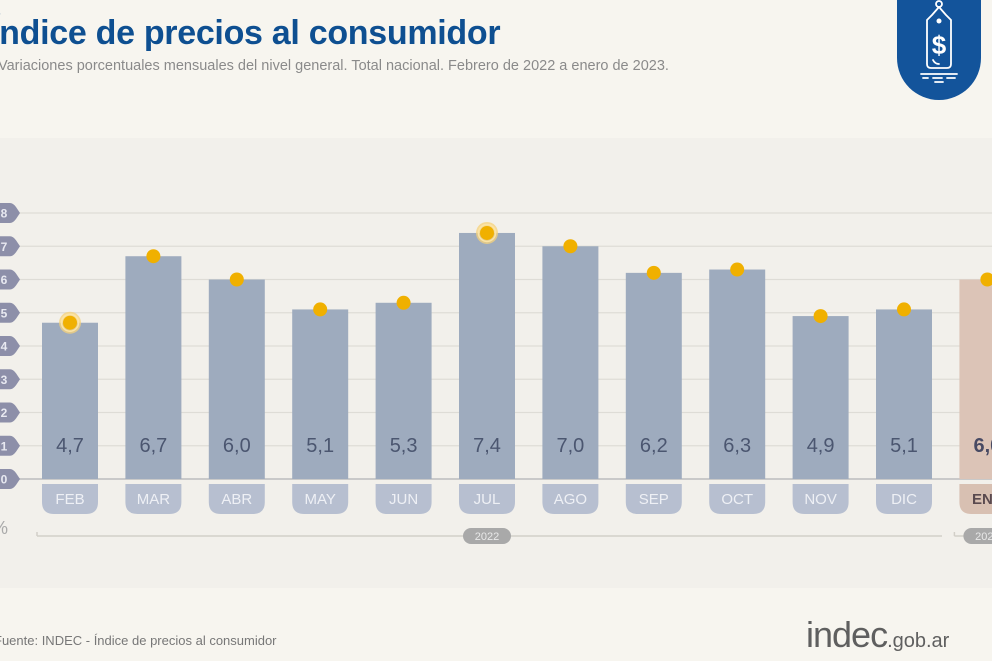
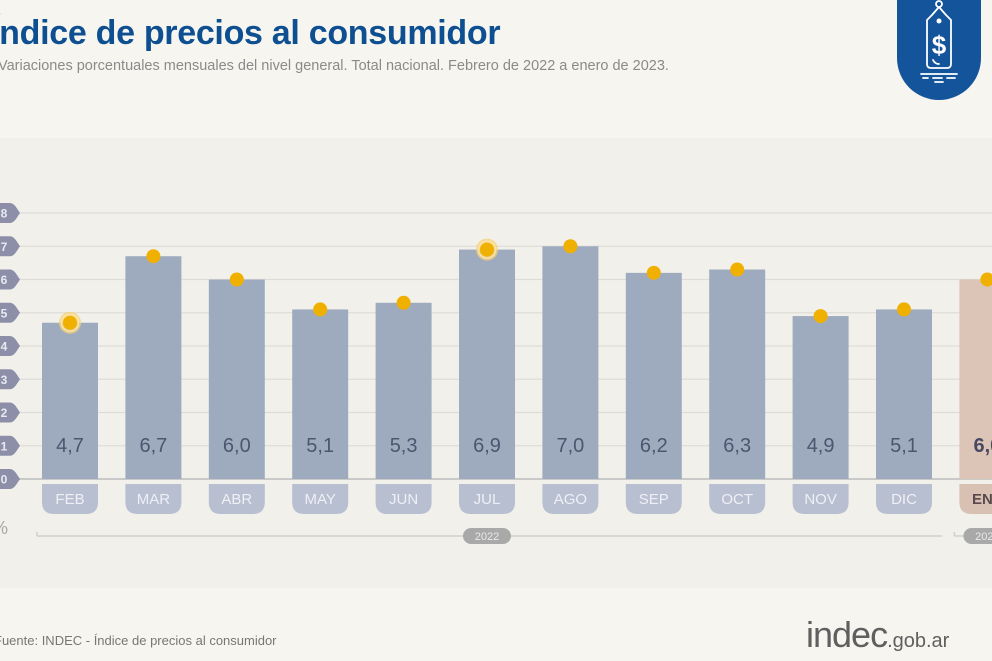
JUL: 7,4 -> 6,9
